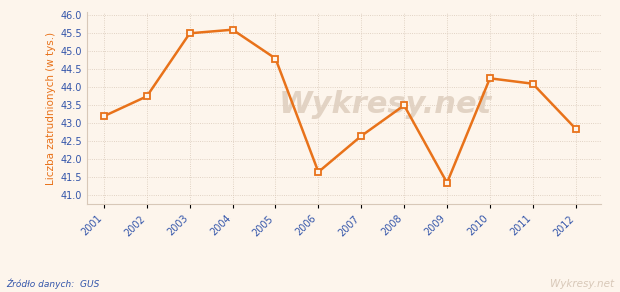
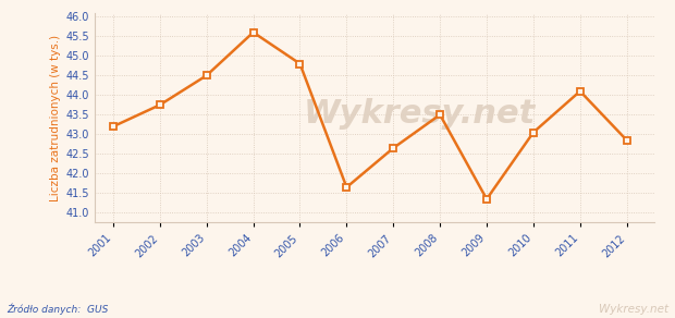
2003: 45.50 -> 44.50
2010: 44.25 -> 43.05
